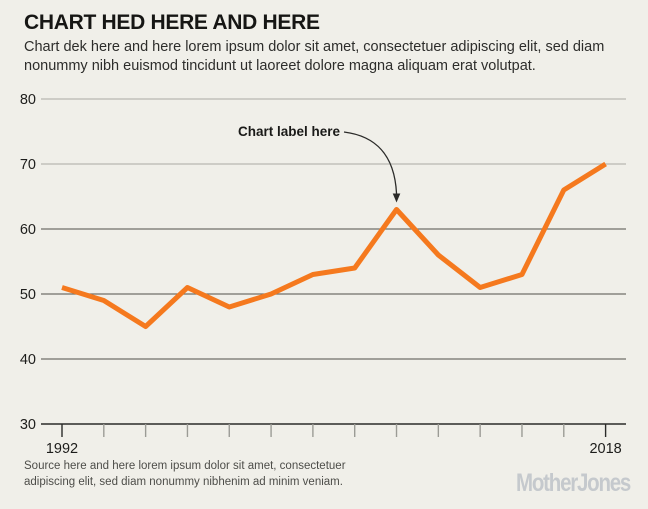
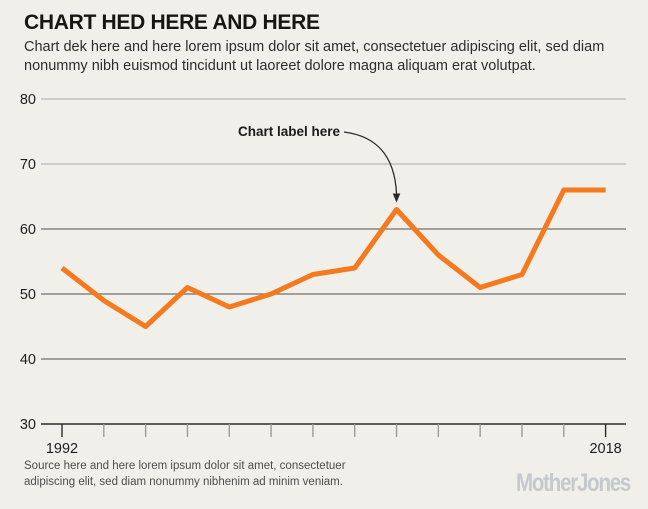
1992: 51 -> 54
2018: 70 -> 66
